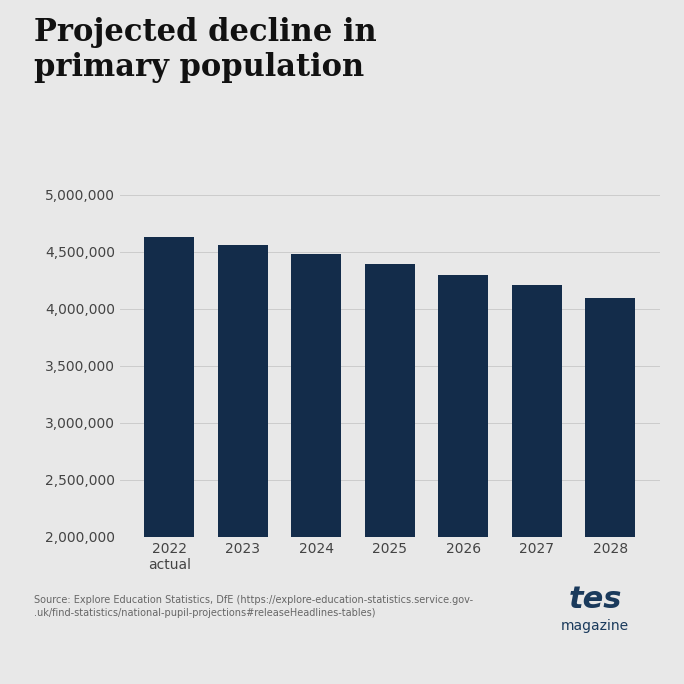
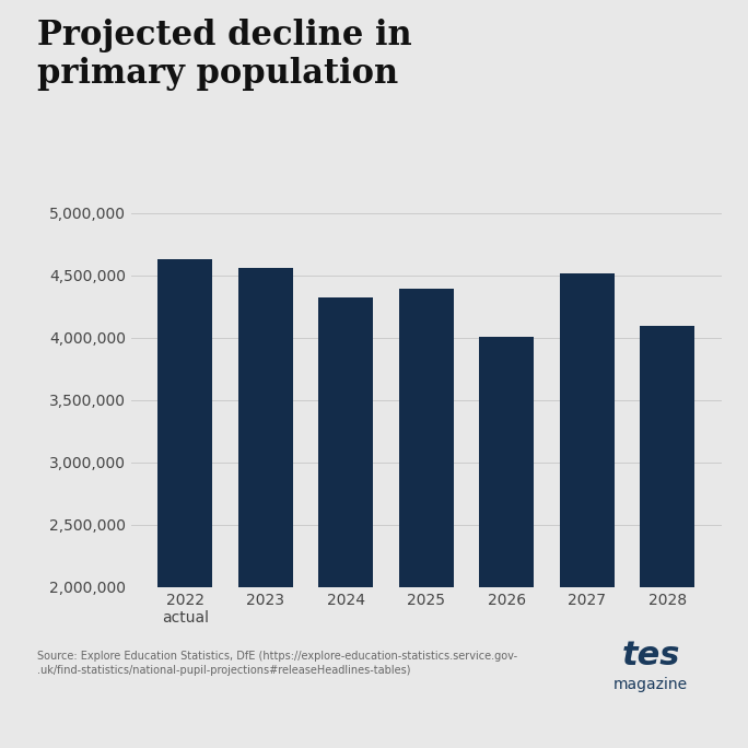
2024: 4,480,000 -> 4,320,000
2026: 4,300,000 -> 4,010,000
2027: 4,210,000 -> 4,520,000
